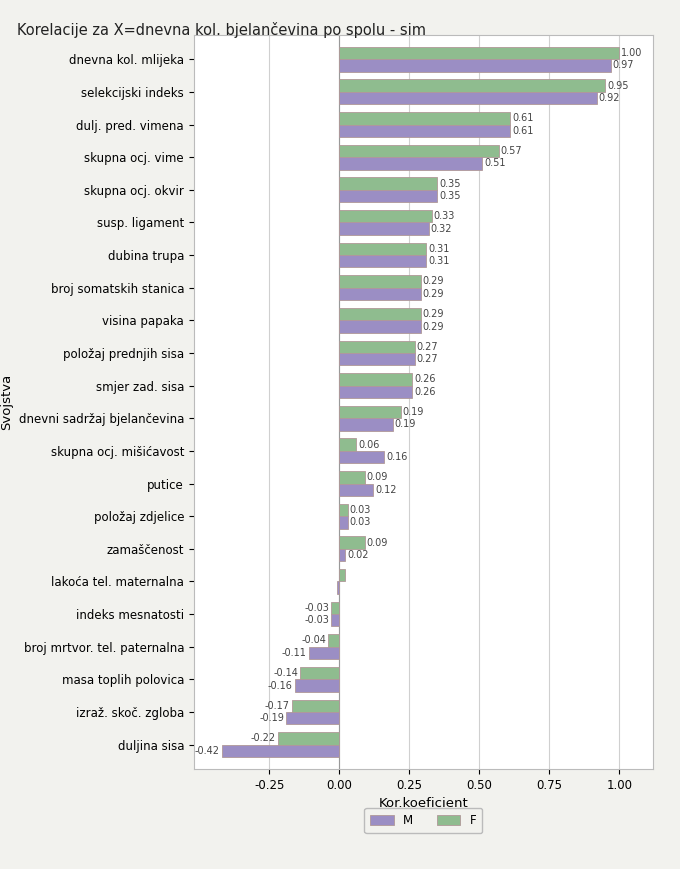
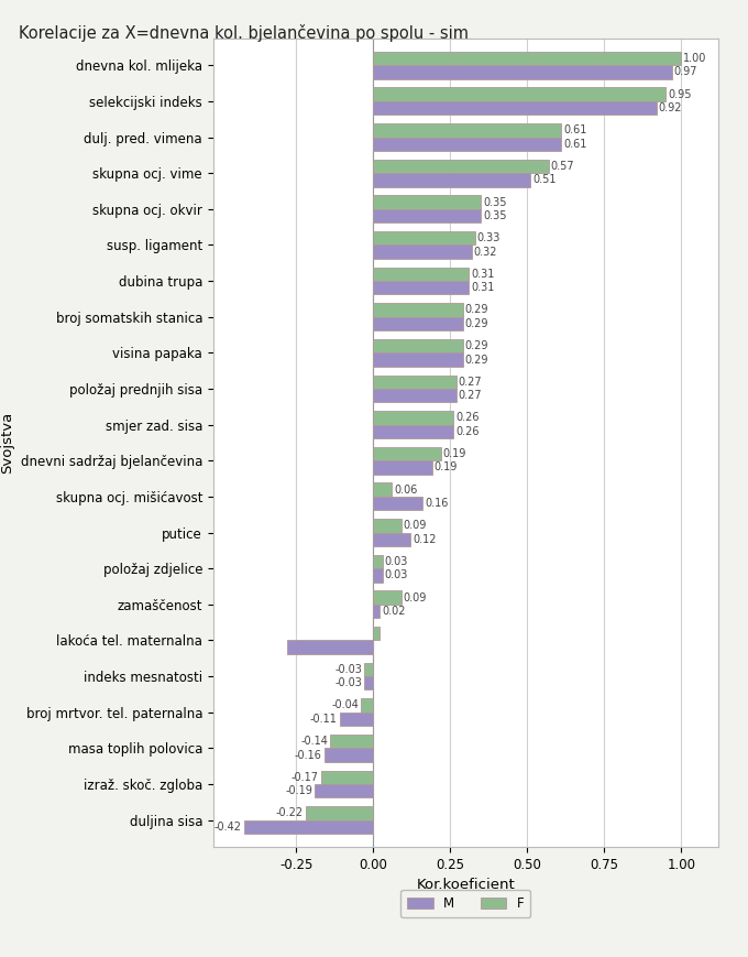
M/lakoća tel. maternalna: -0.01 -> -0.28
